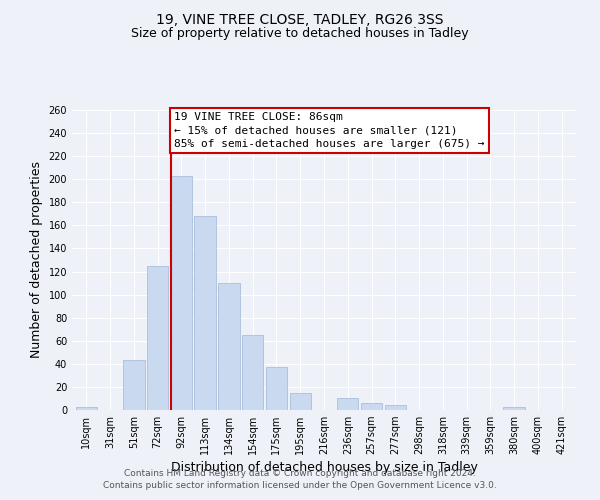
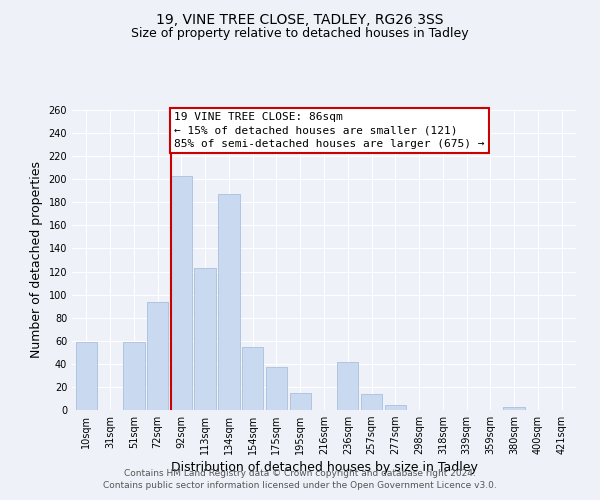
10sqm: 3 -> 59
51sqm: 43 -> 59
72sqm: 125 -> 94
113sqm: 168 -> 123
134sqm: 110 -> 187
154sqm: 65 -> 55
236sqm: 10 -> 42
257sqm: 6 -> 14
